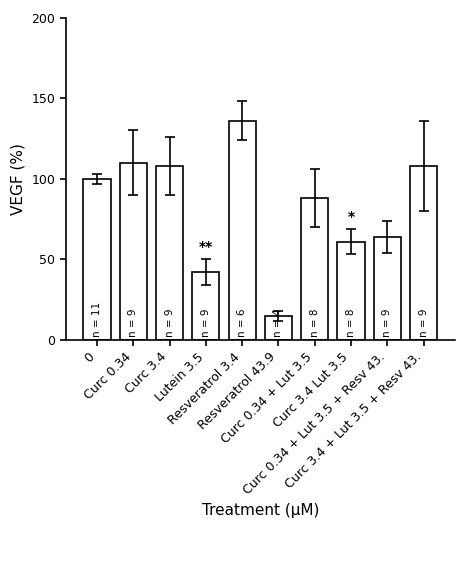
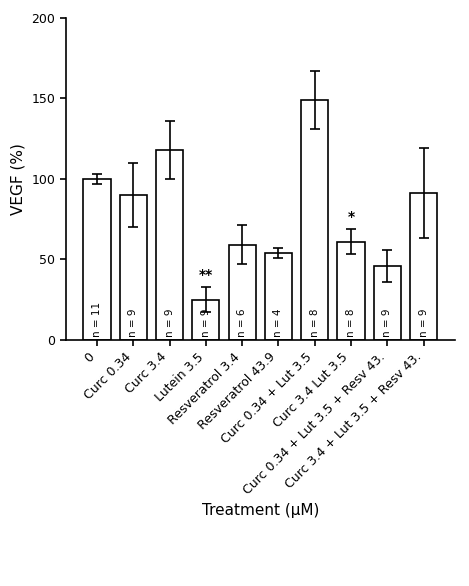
Curc 0.34: 110 -> 90
Curc 3.4: 108 -> 118
Lutein 3.5: 42 -> 25
Resveratrol 3.4: 136 -> 59
Resveratrol 43.9: 15 -> 54
Curc 0.34 + Lut 3.5: 88 -> 149
Curc 0.34 + Lut 3.5 + Resv 43.: 64 -> 46
Curc 3.4 + Lut 3.5 + Resv 43.: 108 -> 91
